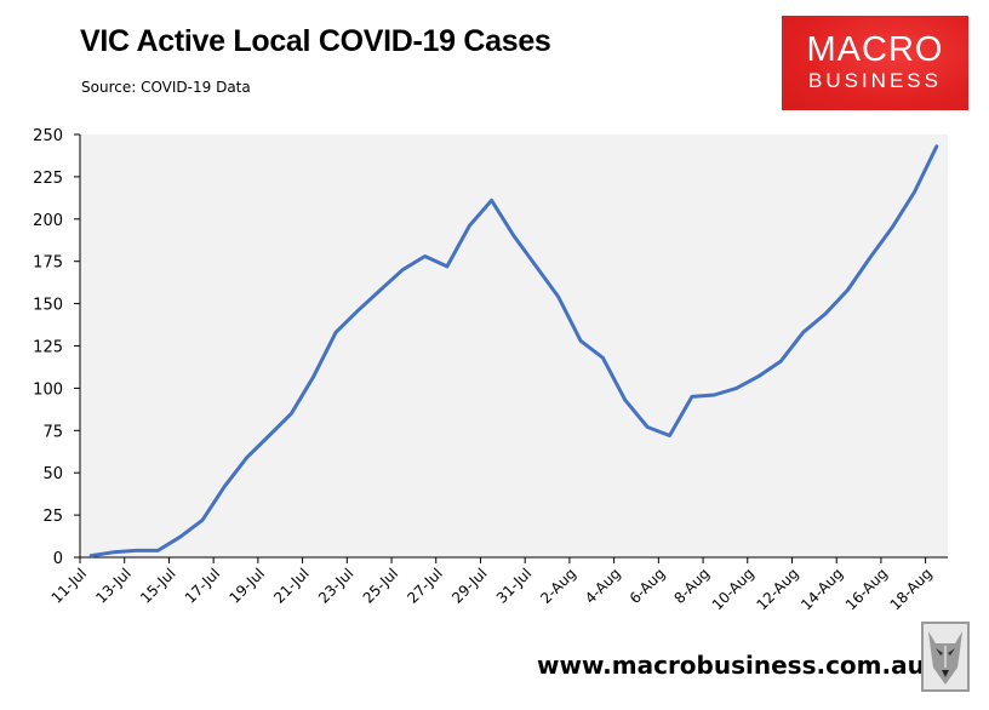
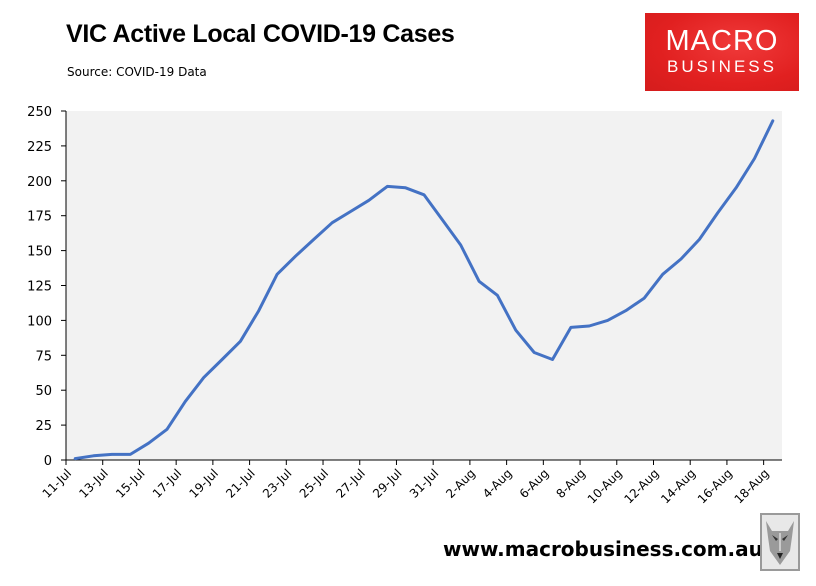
27-Jul: 172 -> 186
29-Jul: 211 -> 195
